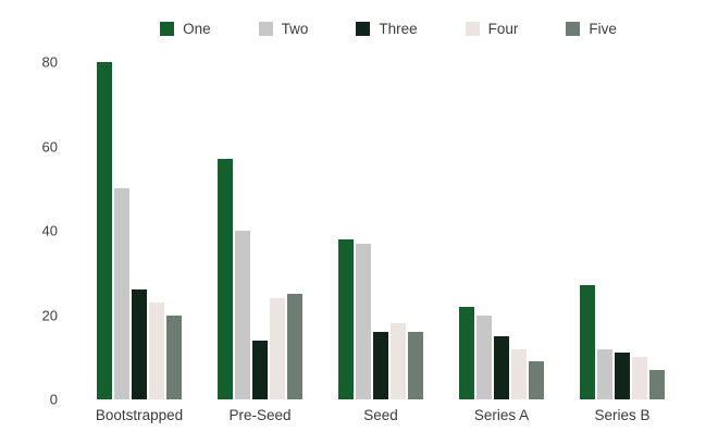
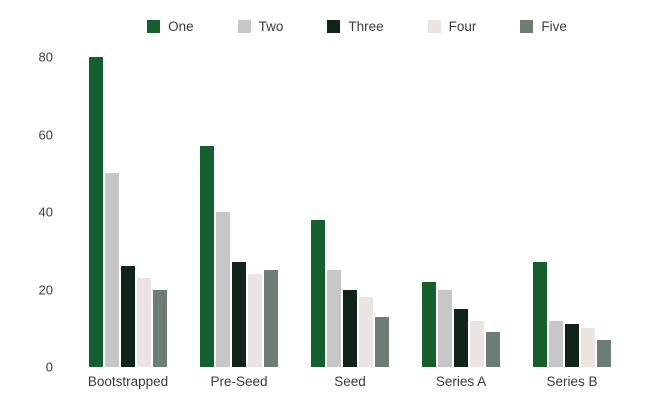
Three/Pre-Seed: 14 -> 27
Two/Seed: 37 -> 25
Three/Seed: 16 -> 20
Five/Seed: 16 -> 13
